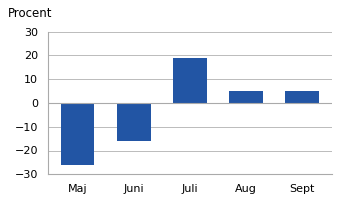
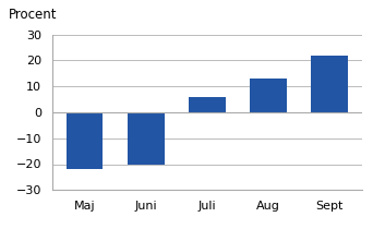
Maj: -26 -> -22
Juni: -16 -> -20
Juli: 19 -> 6
Aug: 5 -> 13
Sept: 5 -> 22
